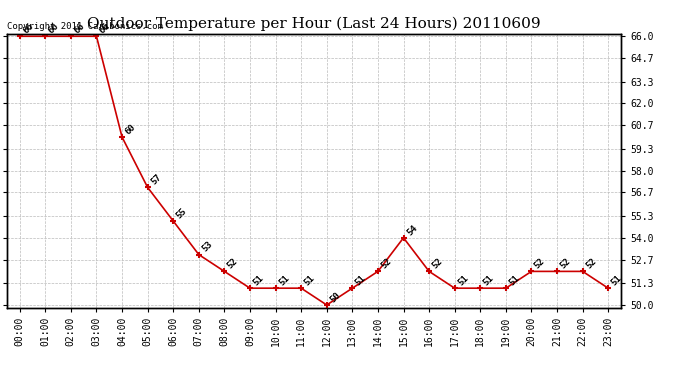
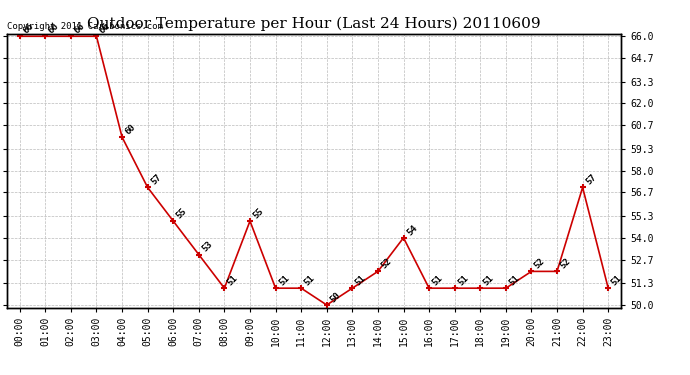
08:00: 52 -> 51
09:00: 51 -> 55
16:00: 52 -> 51
22:00: 52 -> 57
